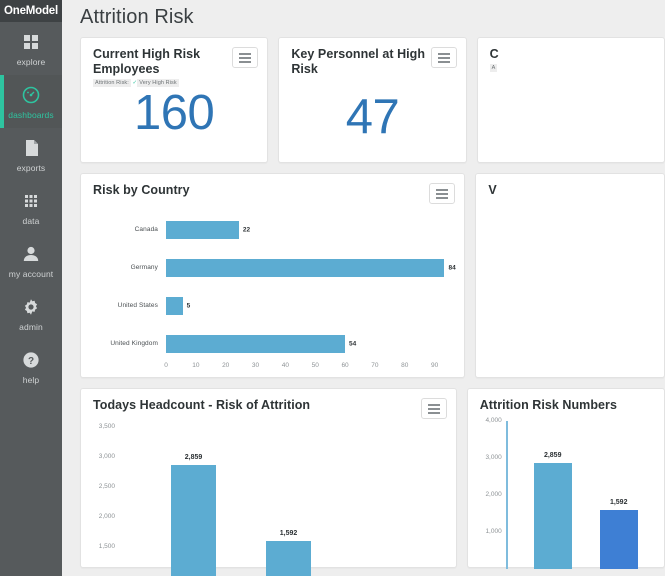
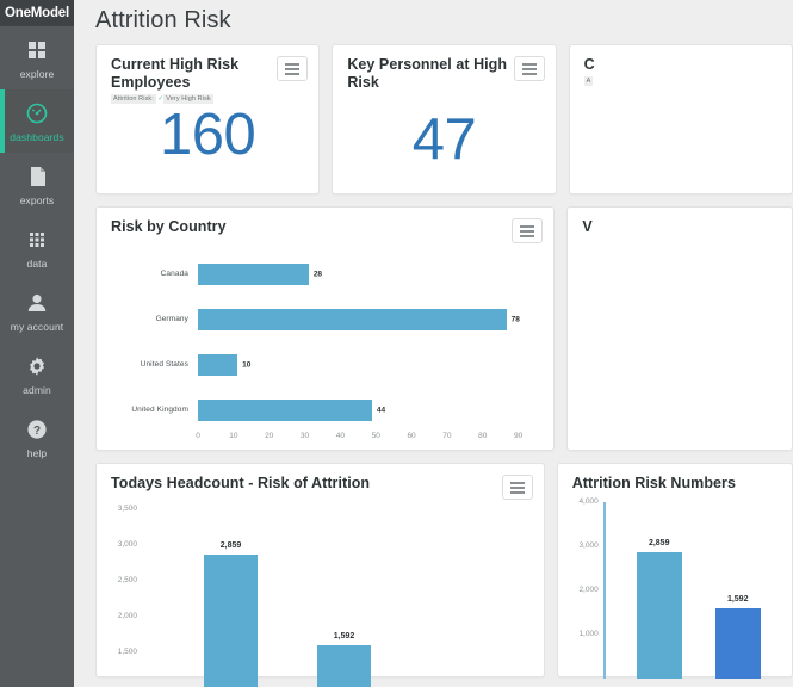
Risk by Country/Canada: 22 -> 28
Risk by Country/Germany: 84 -> 78
Risk by Country/United States: 5 -> 10
Risk by Country/United Kingdom: 54 -> 44
